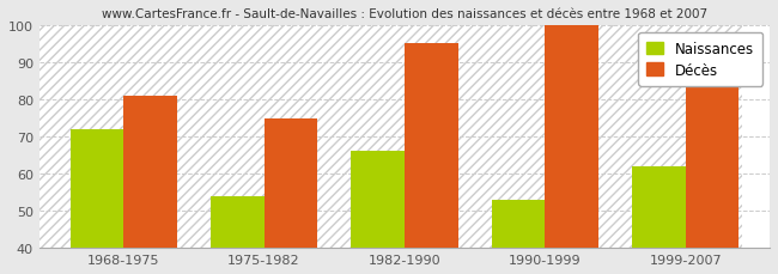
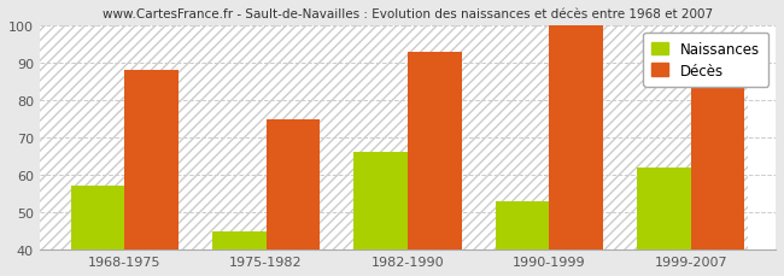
Naissances/1968-1975: 72 -> 57
Décès/1968-1975: 81 -> 88
Naissances/1975-1982: 54 -> 45
Décès/1982-1990: 95 -> 93
